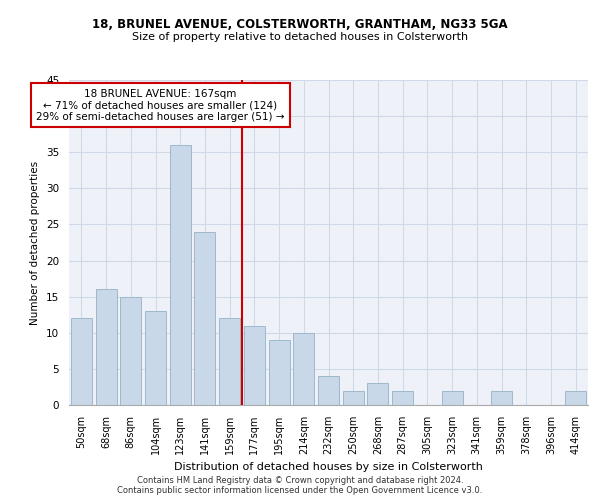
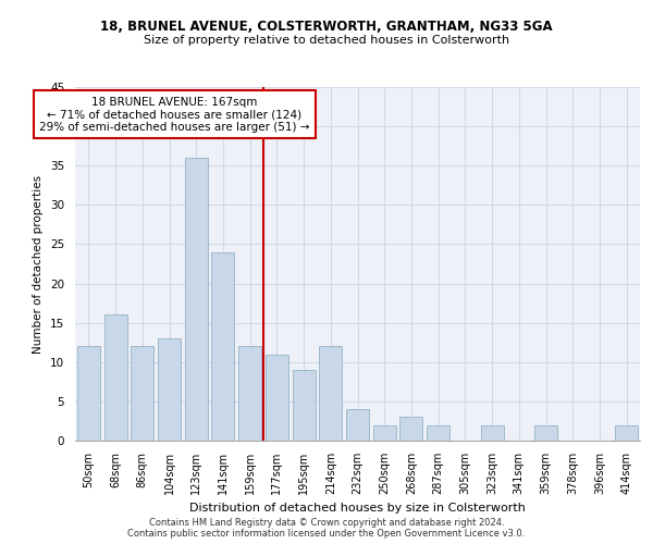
86sqm: 15 -> 12
214sqm: 10 -> 12
